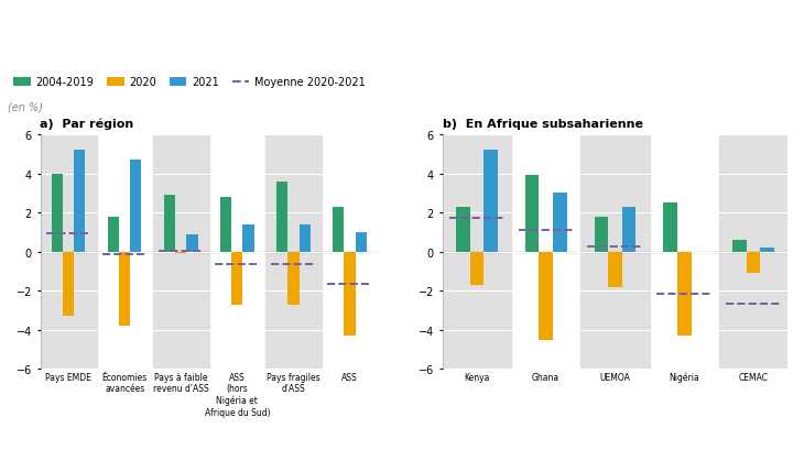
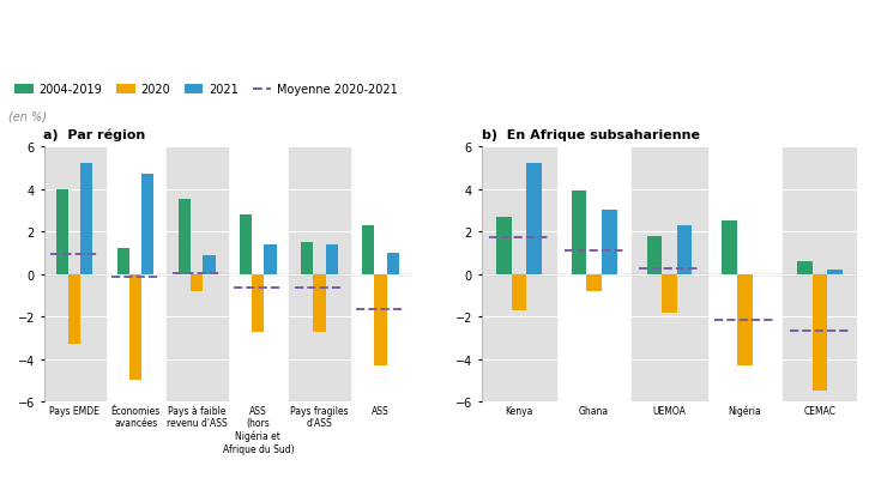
a) Par région/2004-2019/Économies avancées: 1.8 -> 1.2
a) Par région/2020/Économies avancées: -3.8 -> -5.0
a) Par région/2004-2019/Pays à faible revenu d'ASS: 2.9 -> 3.5
a) Par région/2020/Pays à faible revenu d'ASS: -0.1 -> -0.8
a) Par région/2004-2019/Pays fragiles d'ASS: 3.6 -> 1.5
b) En Afrique subsaharienne/2004-2019/Kenya: 2.3 -> 2.7
b) En Afrique subsaharienne/2020/Ghana: -4.5 -> -0.8
b) En Afrique subsaharienne/2020/CEMAC: -1.1 -> -5.5
